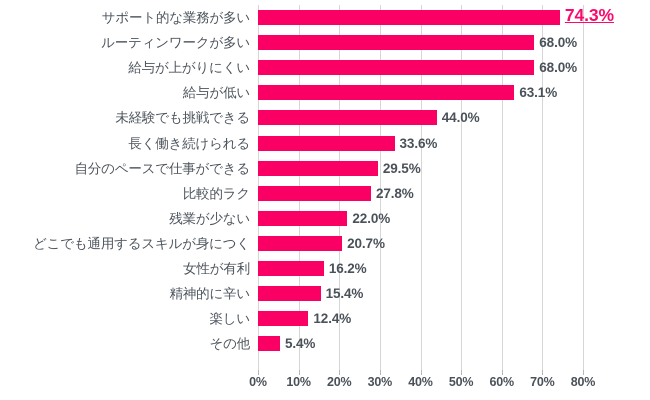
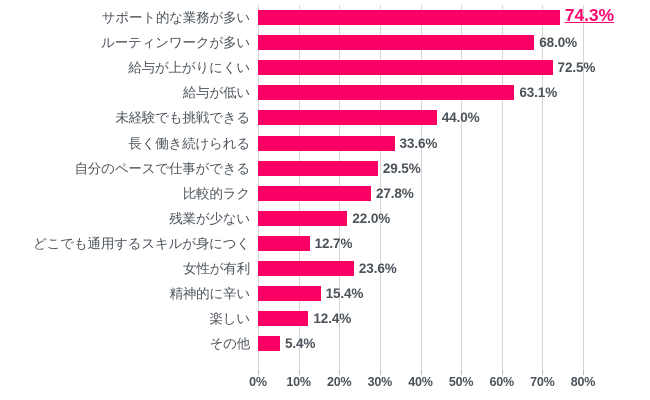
給与が上がりにくい: 68.0% -> 72.5%
どこでも通用するスキルが身につく: 20.7% -> 12.7%
女性が有利: 16.2% -> 23.6%
